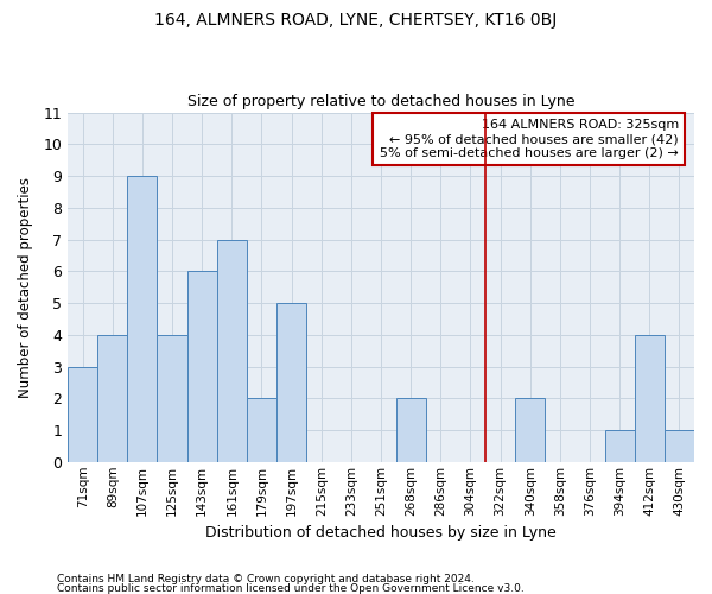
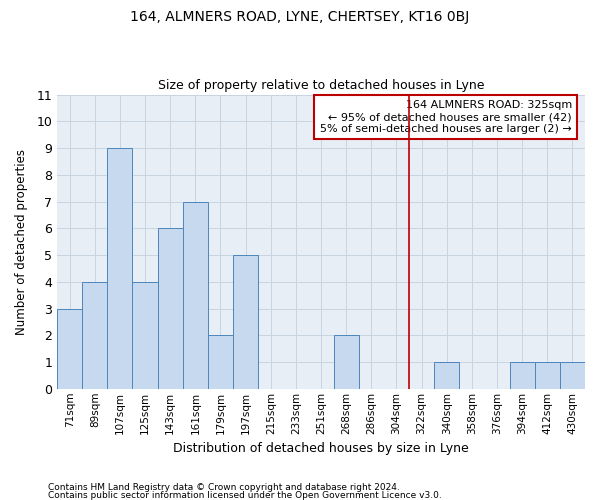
340sqm: 2 -> 1
412sqm: 4 -> 1
